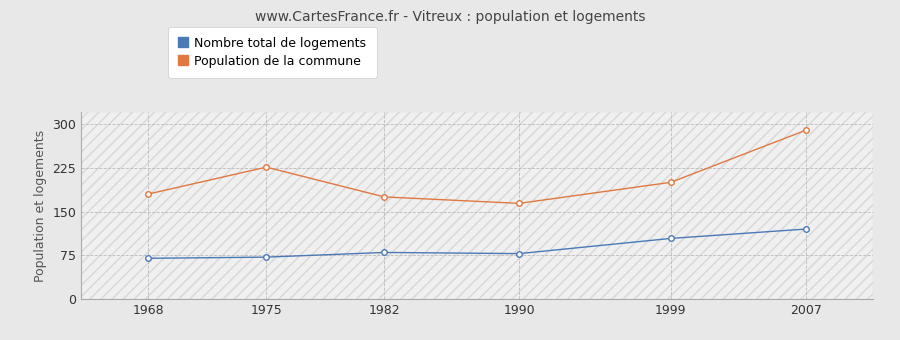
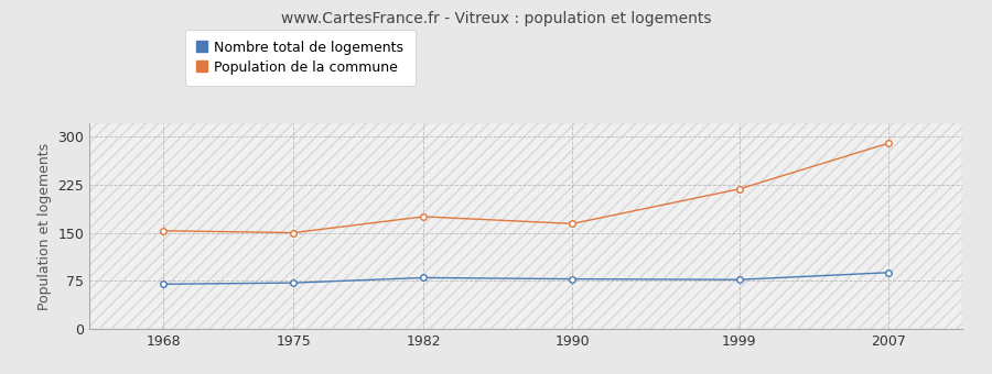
Population de la commune/1968: 180 -> 153
Population de la commune/1975: 226 -> 150
Nombre total de logements/1999: 104 -> 77
Population de la commune/1999: 200 -> 218
Nombre total de logements/2007: 120 -> 88
